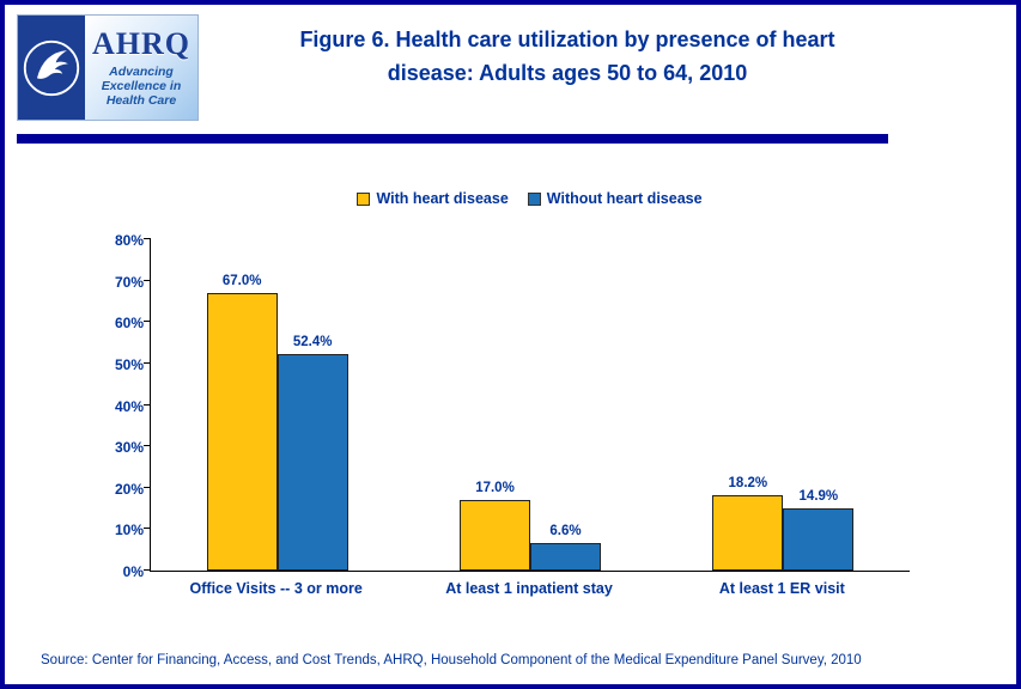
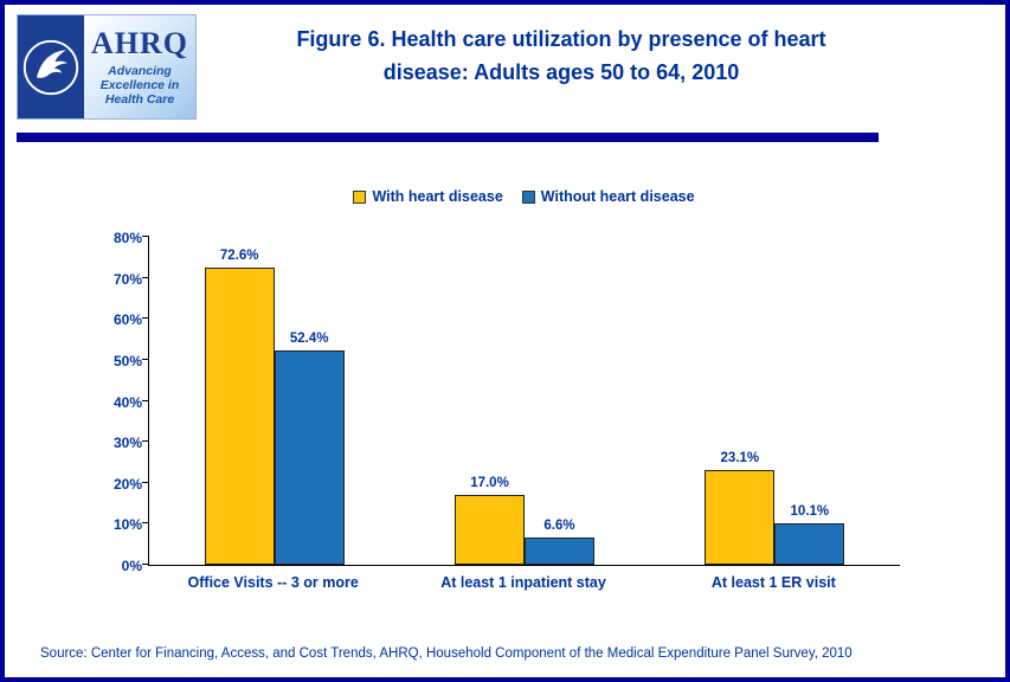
With heart disease/Office Visits -- 3 or more: 67.0% -> 72.6%
With heart disease/At least 1 ER visit: 18.2% -> 23.1%
Without heart disease/At least 1 ER visit: 14.9% -> 10.1%
